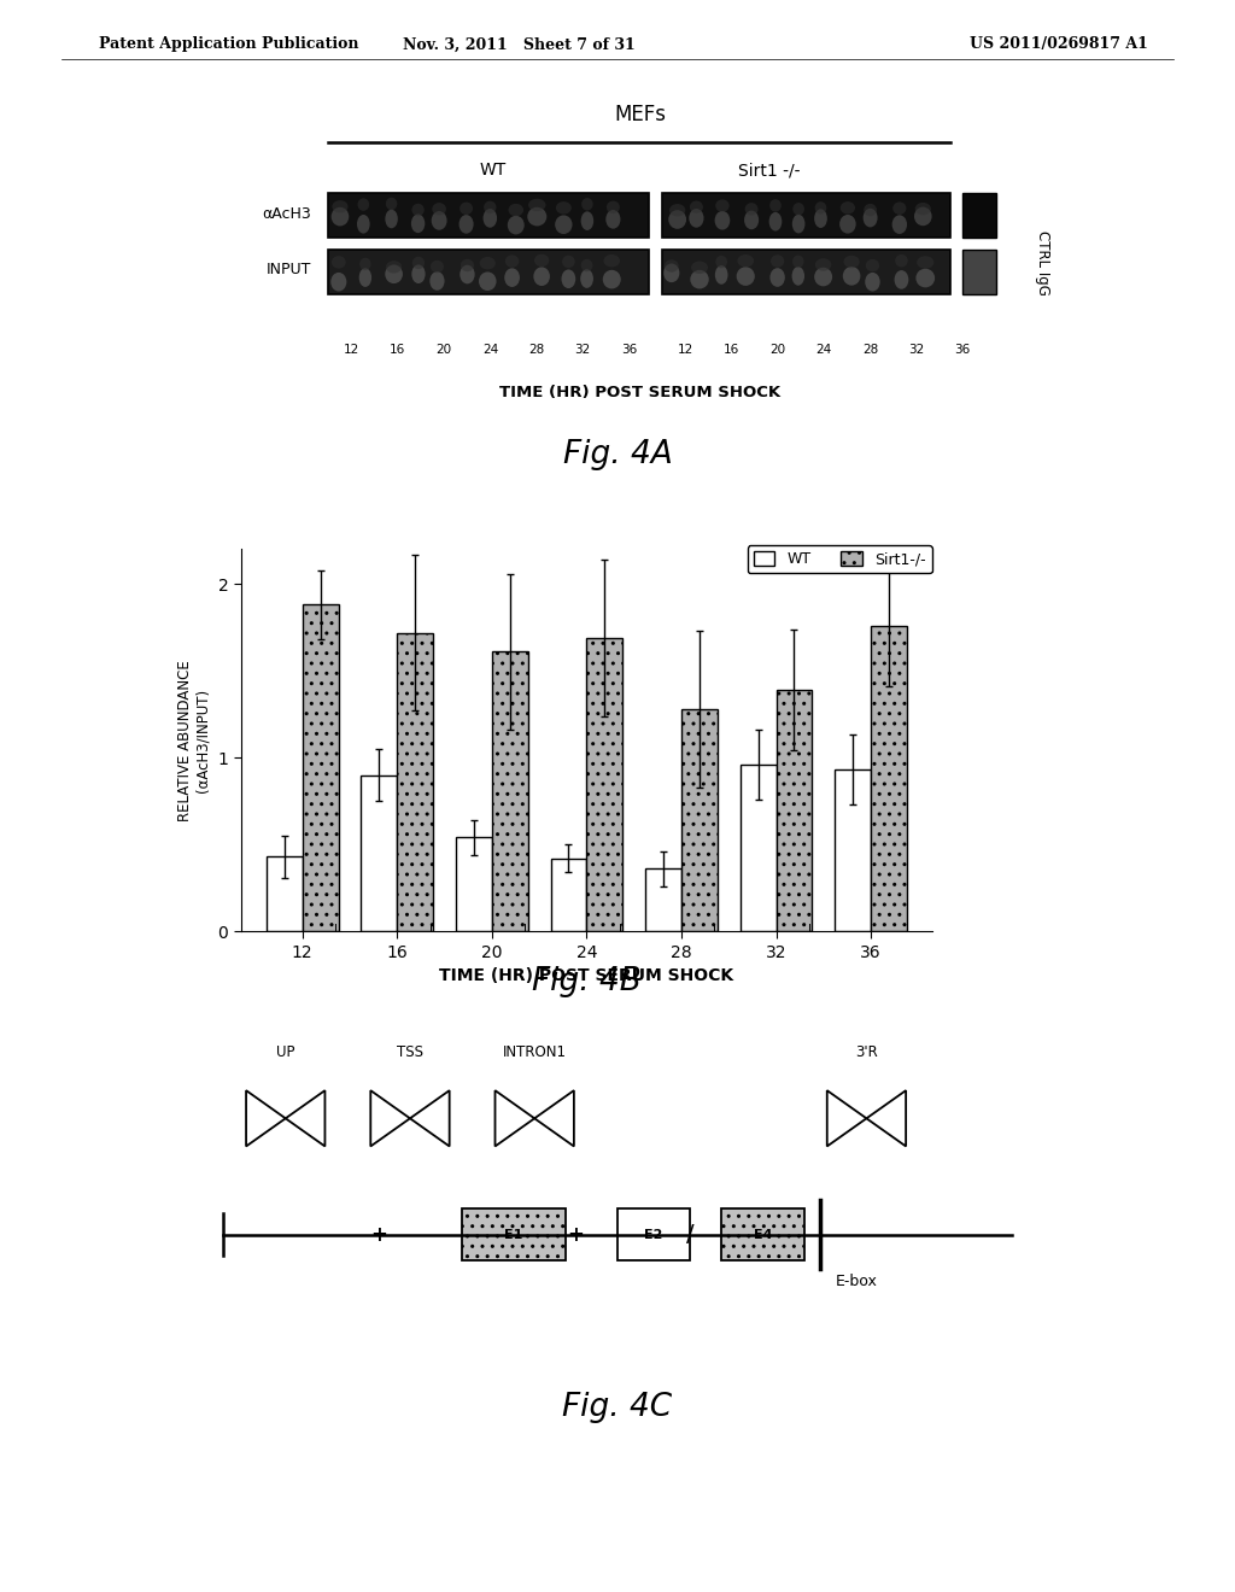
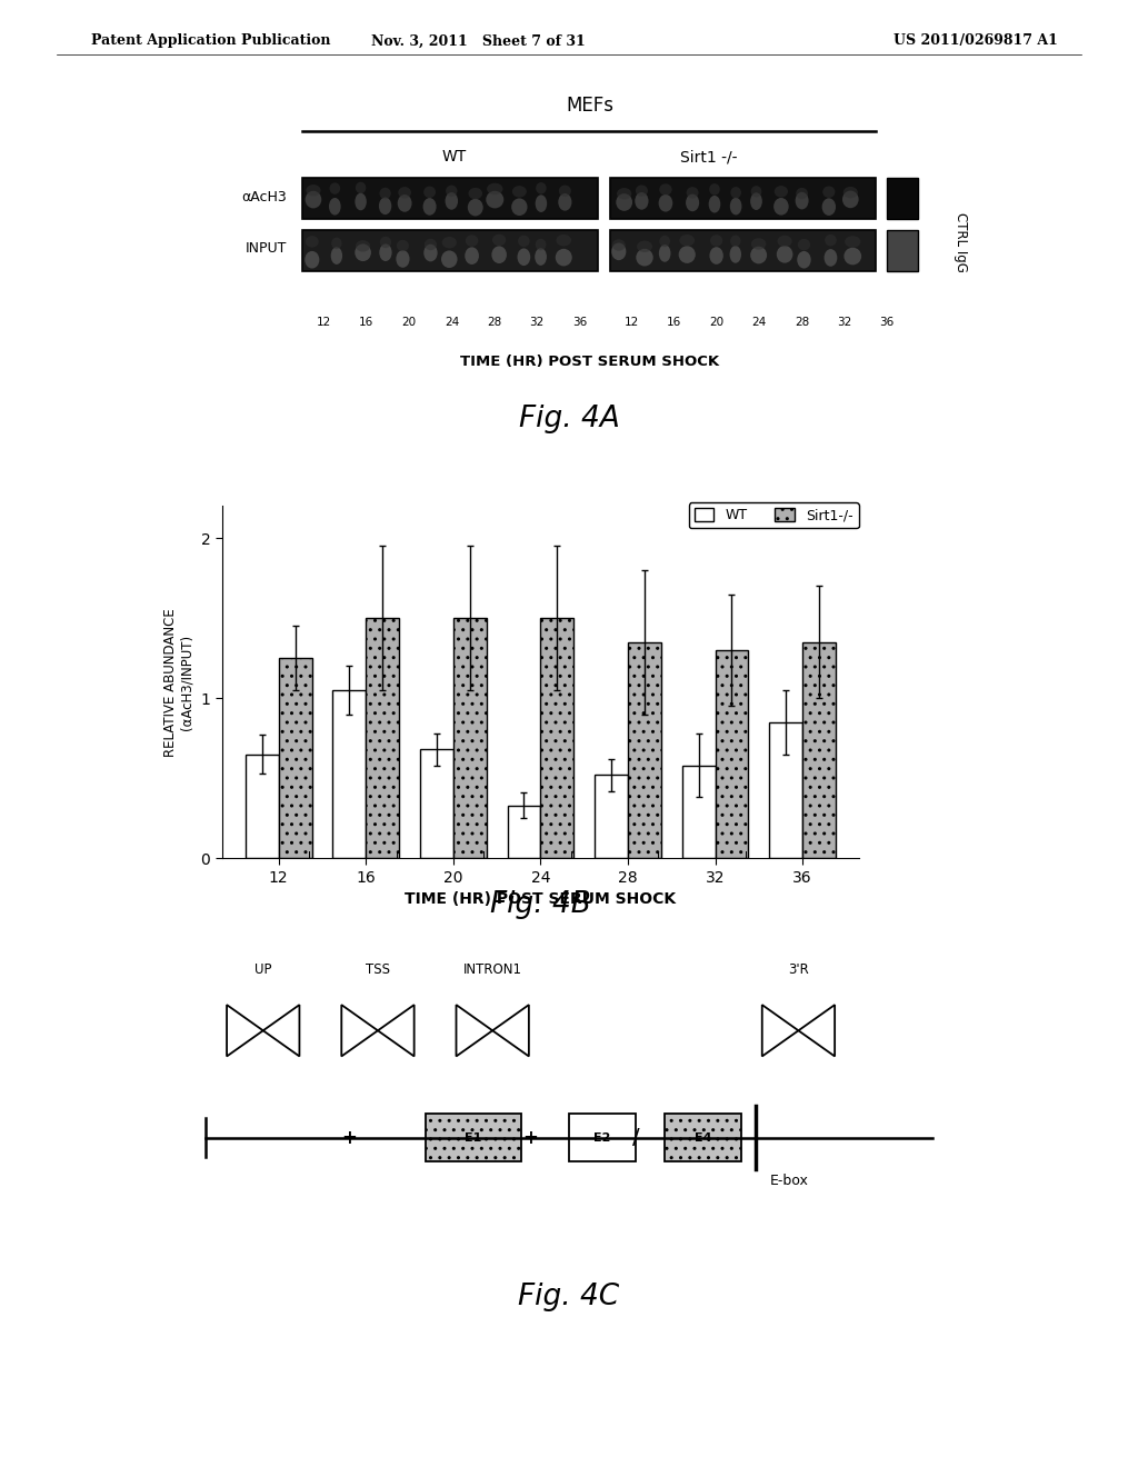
WT/12: 0.43 -> 0.65
Sirt1-/-/12: 1.88 -> 1.25
WT/16: 0.90 -> 1.05
Sirt1-/-/16: 1.72 -> 1.50
WT/20: 0.54 -> 0.68
Sirt1-/-/20: 1.61 -> 1.50
WT/24: 0.42 -> 0.33
Sirt1-/-/24: 1.69 -> 1.50
WT/28: 0.36 -> 0.52
Sirt1-/-/28: 1.28 -> 1.35
WT/32: 0.96 -> 0.58
Sirt1-/-/32: 1.39 -> 1.30
WT/36: 0.93 -> 0.85
Sirt1-/-/36: 1.76 -> 1.35
